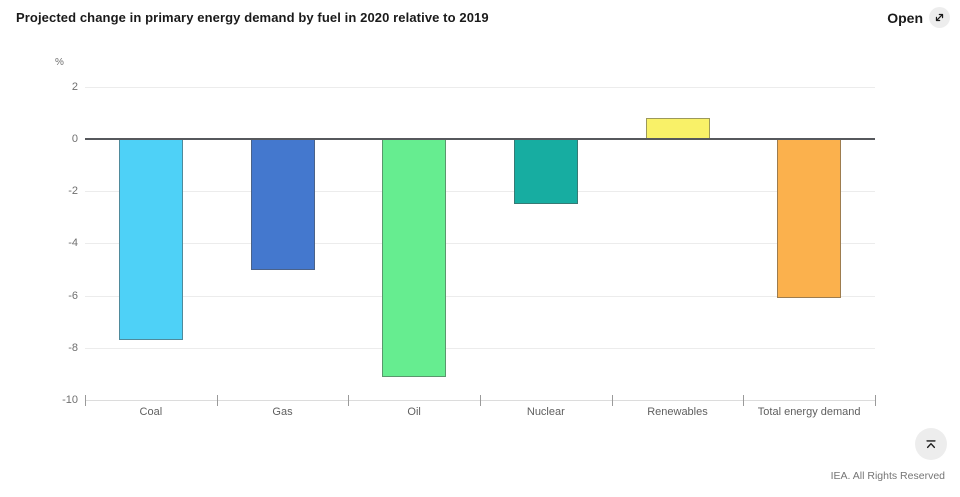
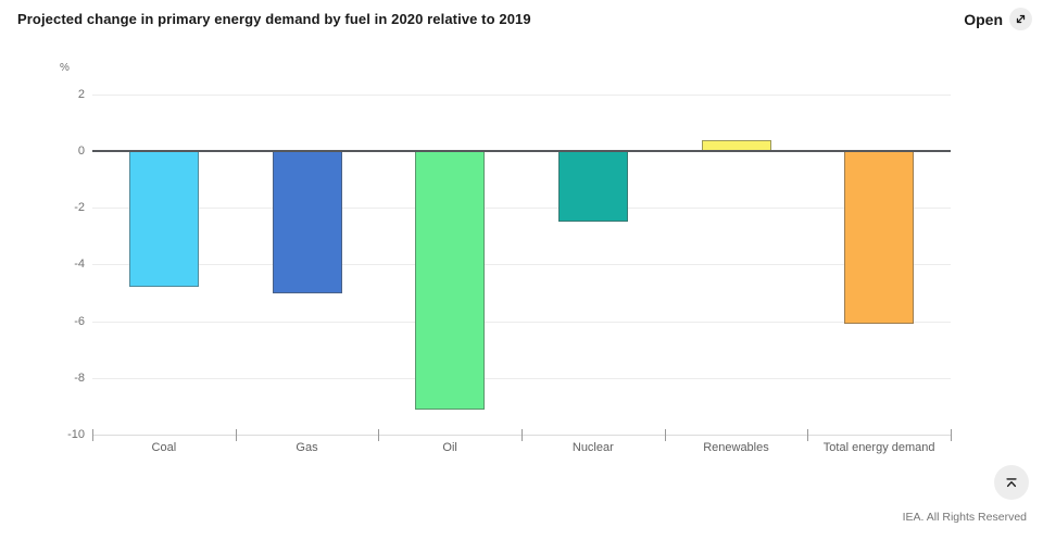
Coal: -7.7 -> -4.8
Renewables: 0.8 -> 0.4
